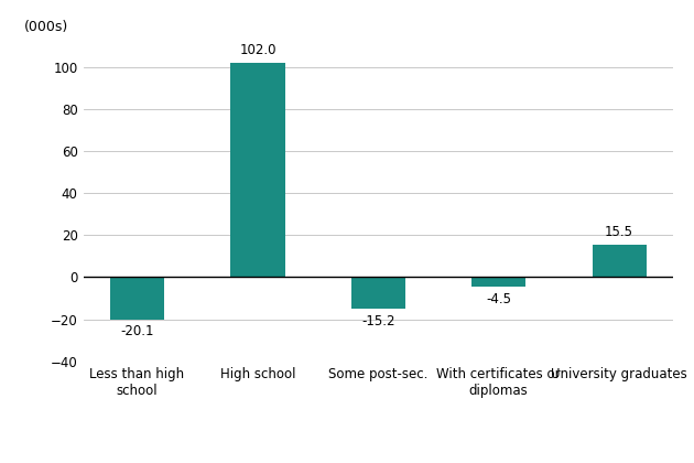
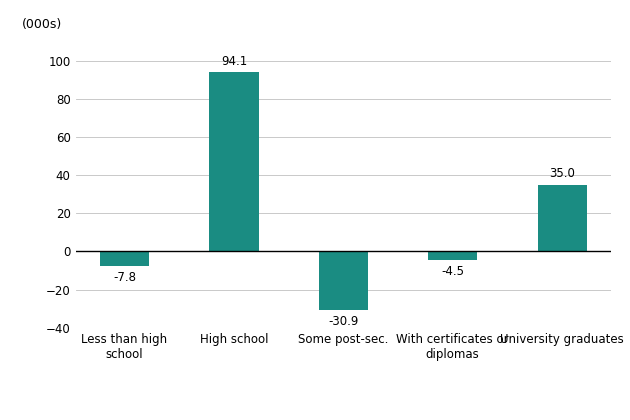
Less than high school: -20.1 -> -7.8
High school: 102.0 -> 94.1
Some post-sec.: -15.2 -> -30.9
University graduates: 15.5 -> 35.0
